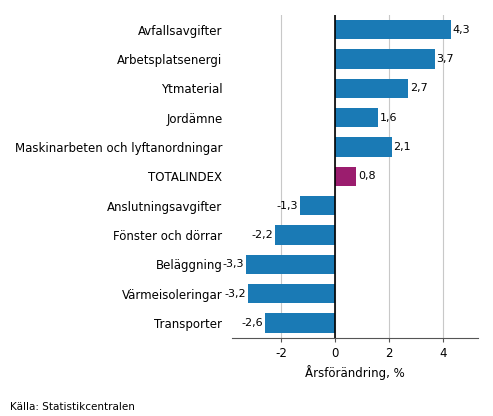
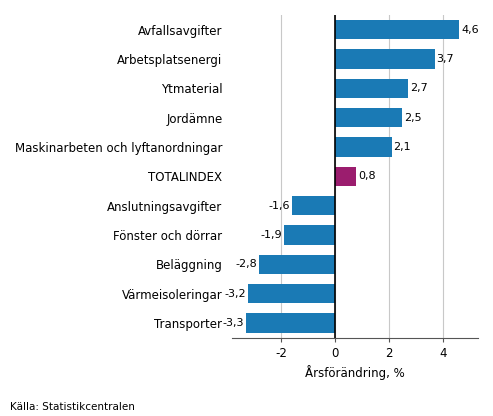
Avfallsavgifter: 4,3 -> 4,6
Jordämne: 1,6 -> 2,5
Anslutningsavgifter: -1,3 -> -1,6
Fönster och dörrar: -2,2 -> -1,9
Beläggning: -3,3 -> -2,8
Transporter: -2,6 -> -3,3
